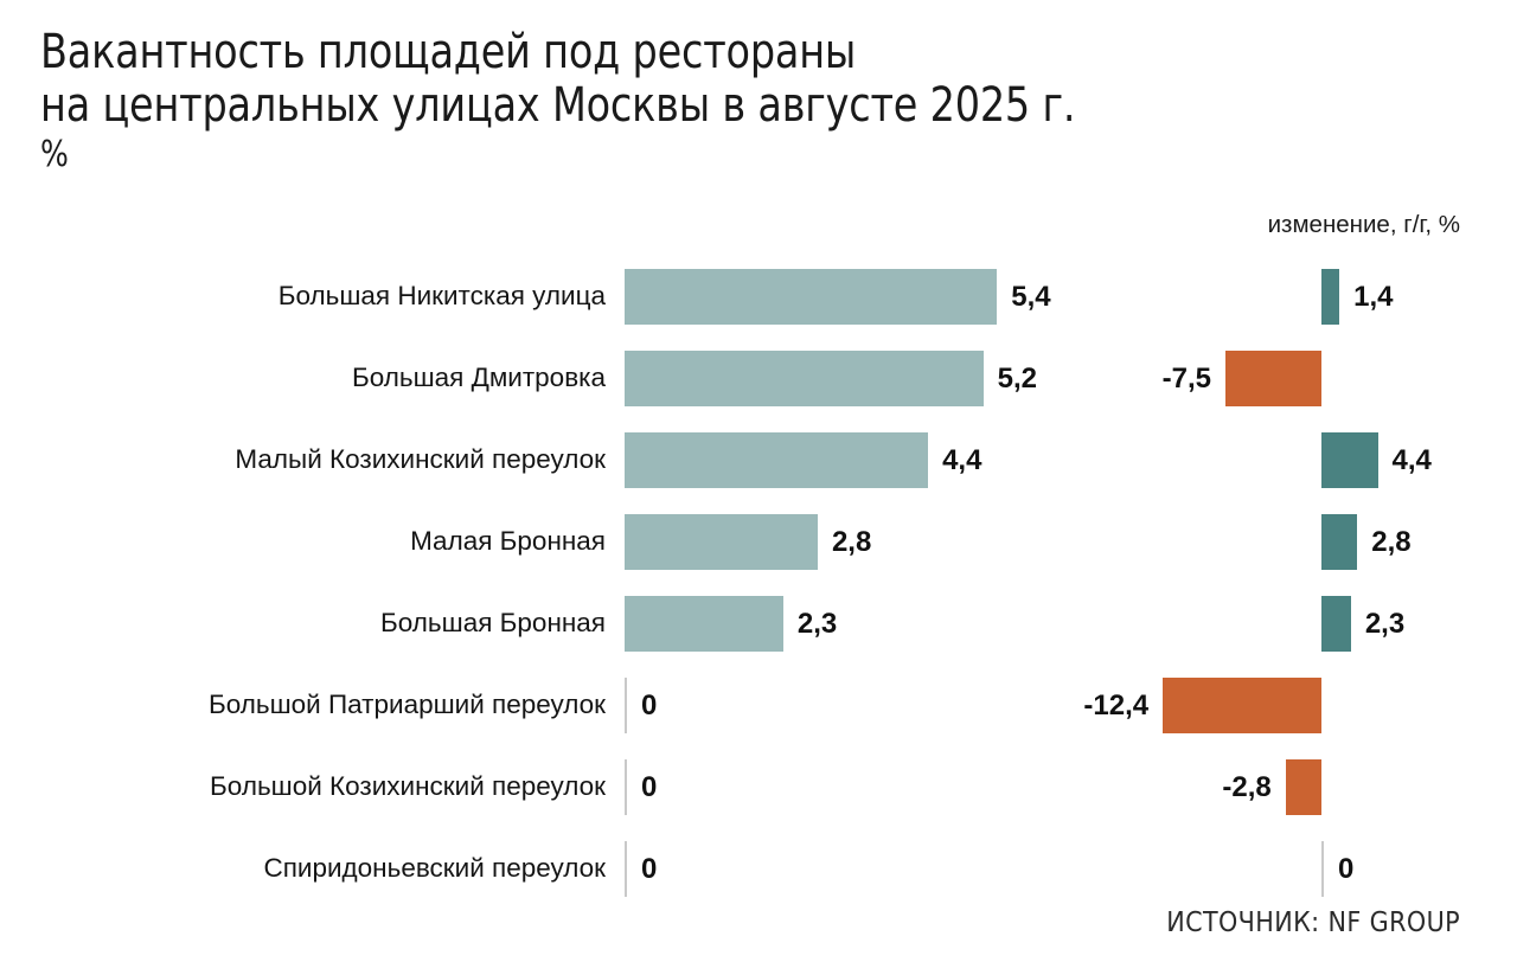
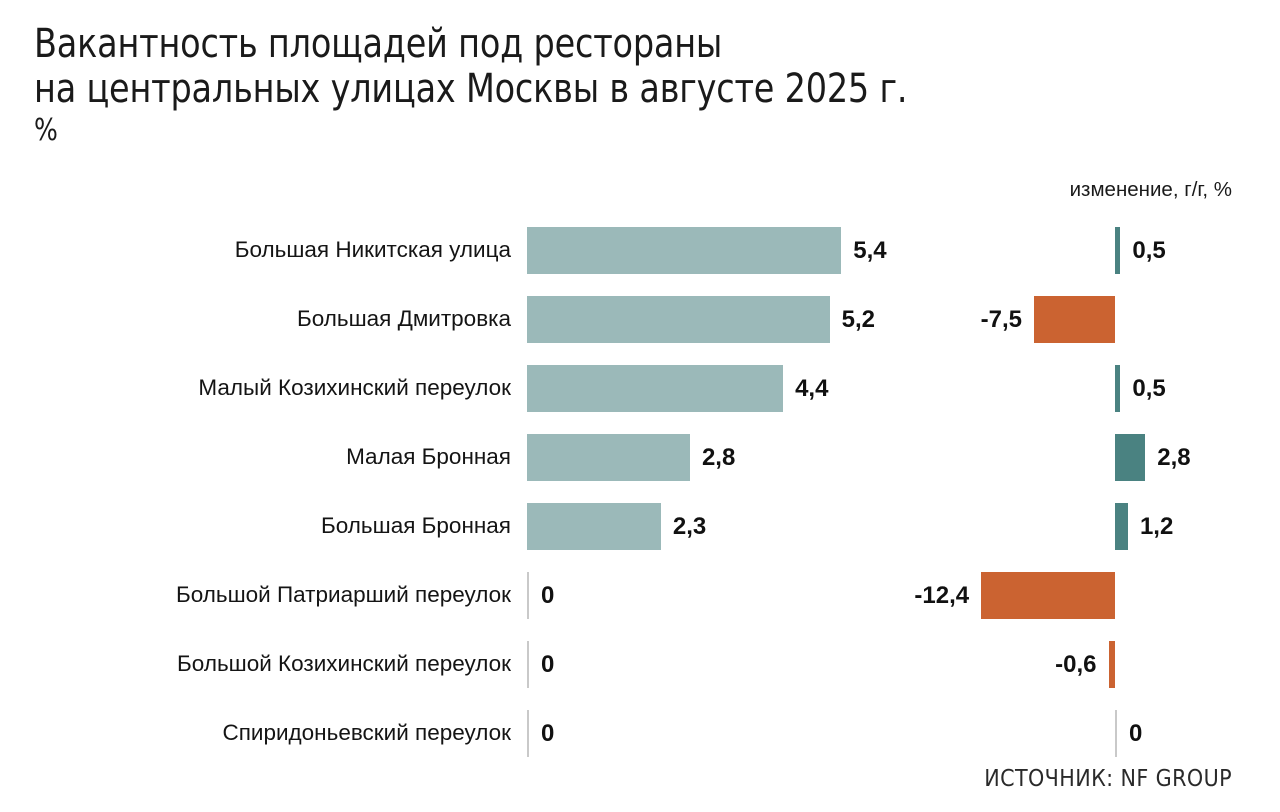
изменение, г/г, %/Большая Никитская улица: 1,4 -> 0,5
изменение, г/г, %/Малый Козихинский переулок: 4,4 -> 0,5
изменение, г/г, %/Большая Бронная: 2,3 -> 1,2
изменение, г/г, %/Большой Козихинский переулок: -2,8 -> -0,6
